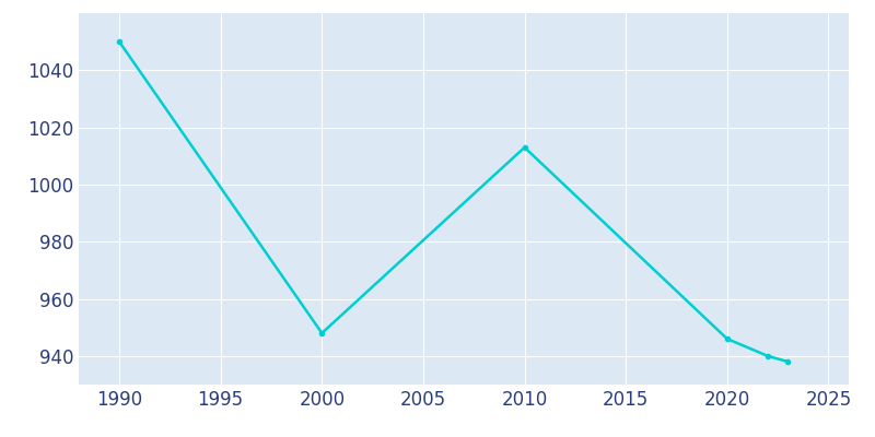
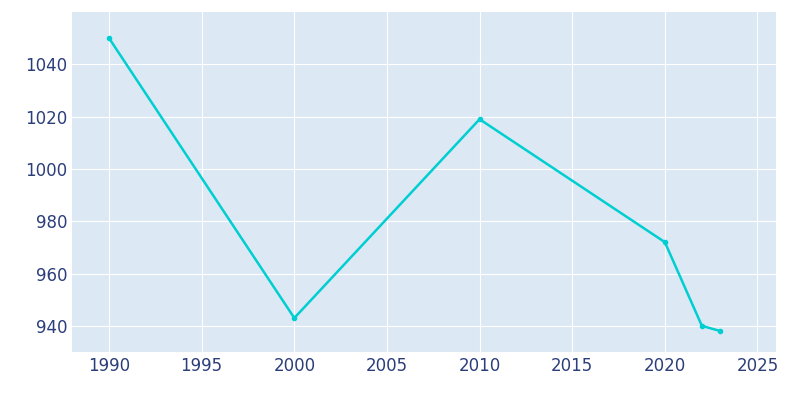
2000: 948 -> 943
2010: 1013 -> 1019
2020: 946 -> 972
